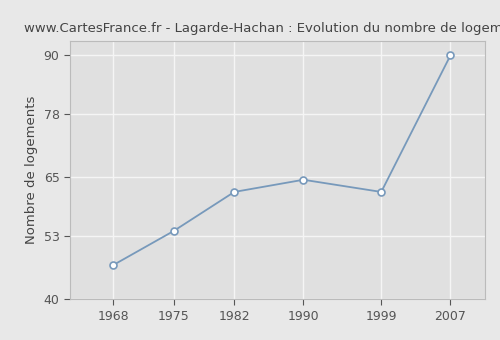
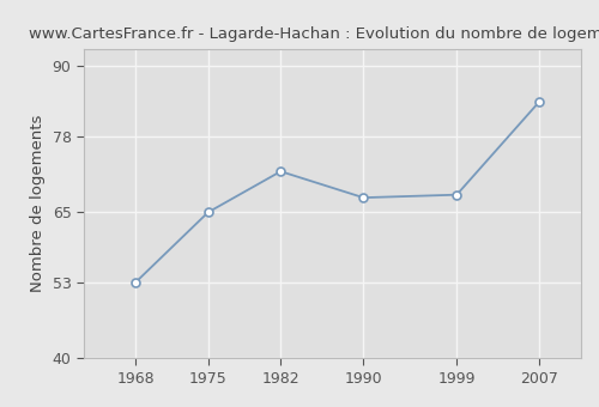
1968: 47.0 -> 53.0
1975: 54.0 -> 65.0
1982: 62.0 -> 72.0
1990: 64.5 -> 67.5
1999: 62.0 -> 68.0
2007: 90.0 -> 84.0
